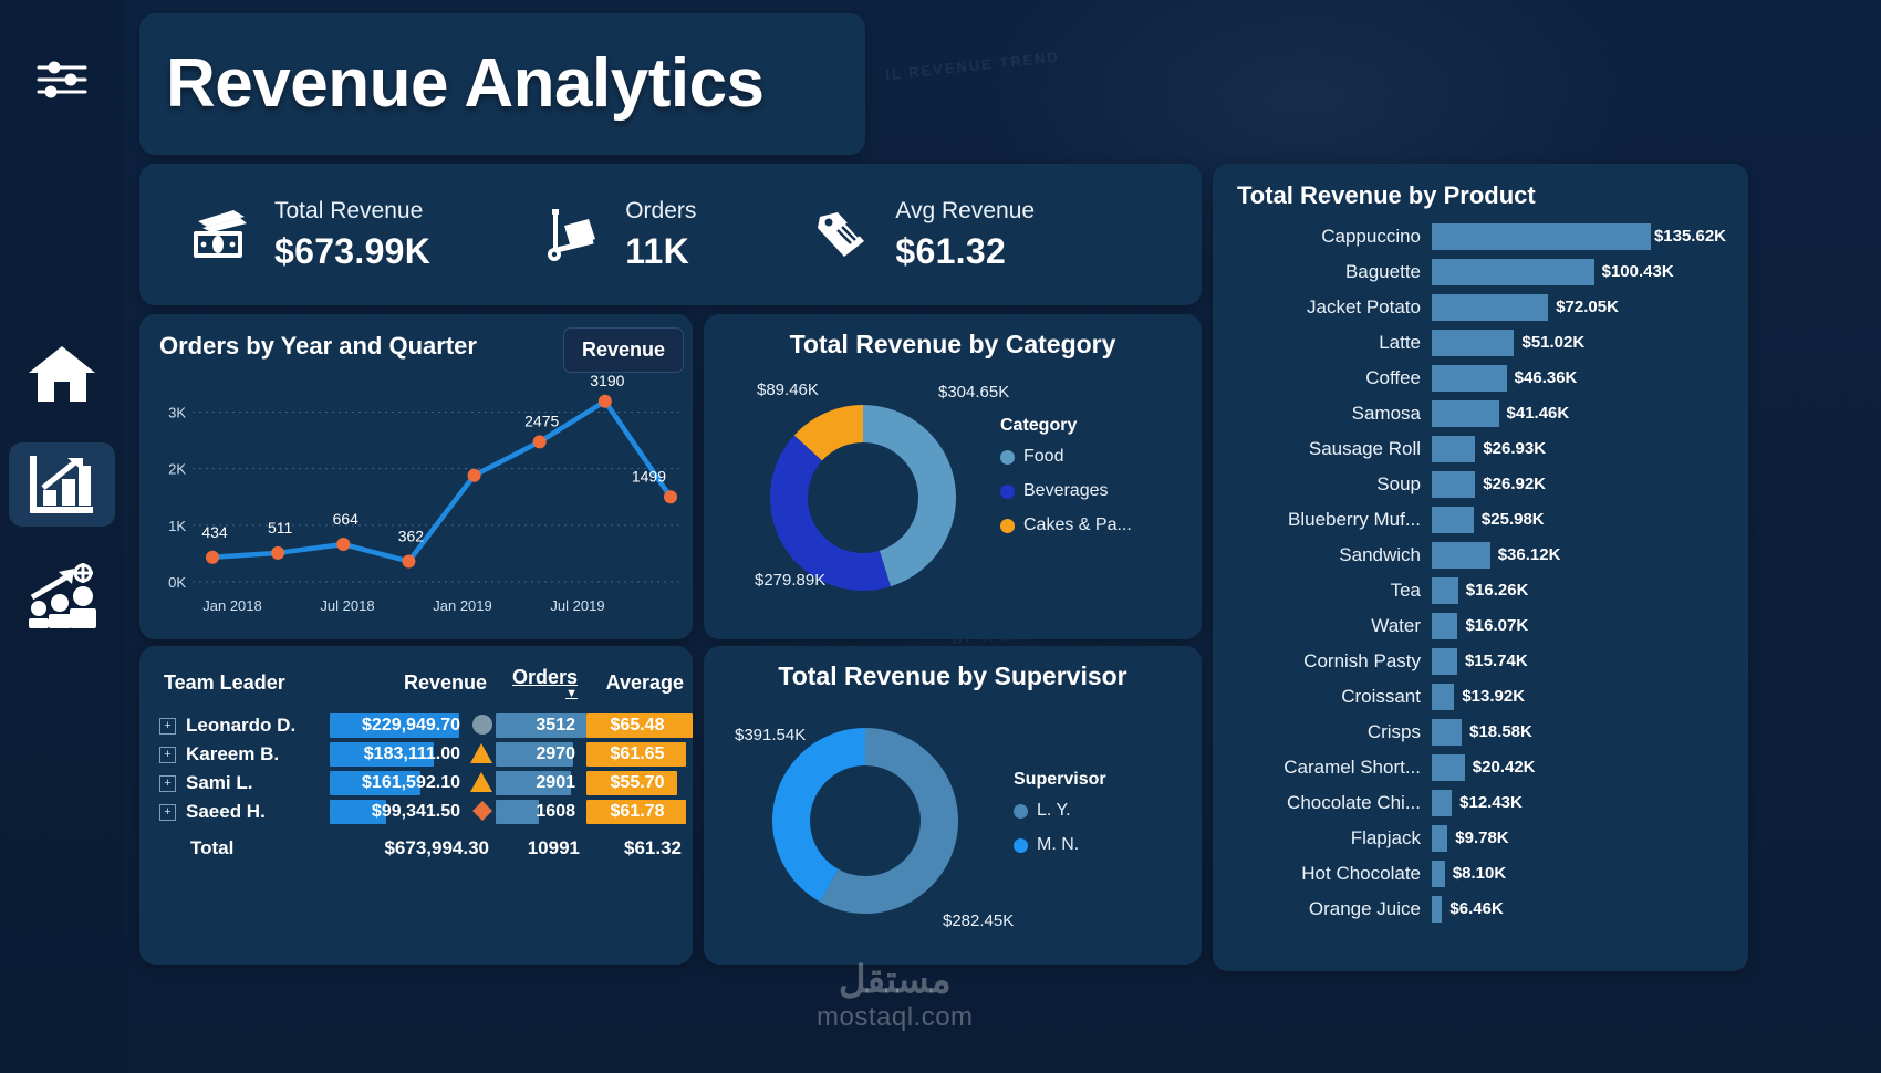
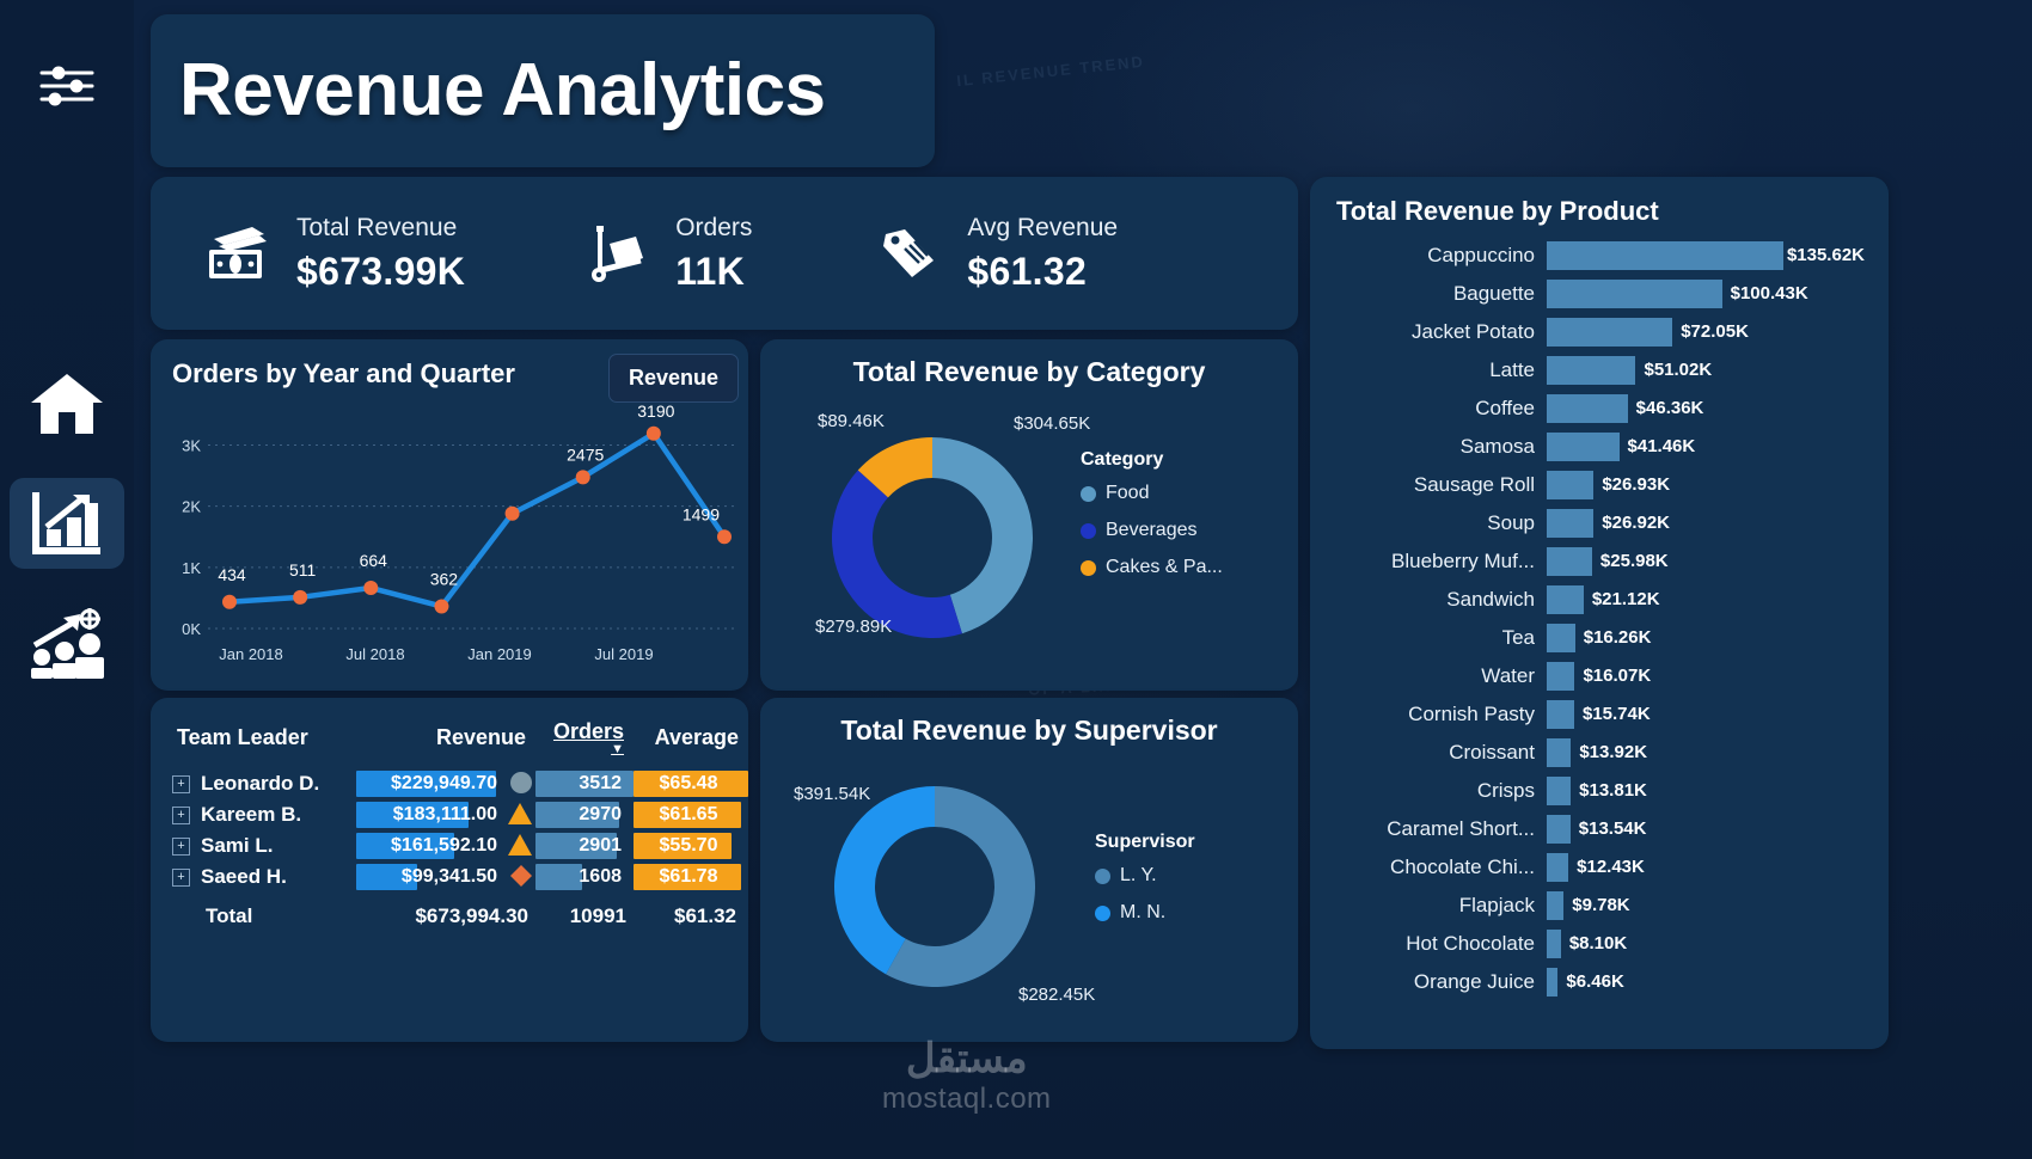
Total Revenue by Product/Sandwich: $36.12K -> $21.12K
Total Revenue by Product/Crisps: $18.58K -> $13.81K
Total Revenue by Product/Caramel Short...: $20.42K -> $13.54K
